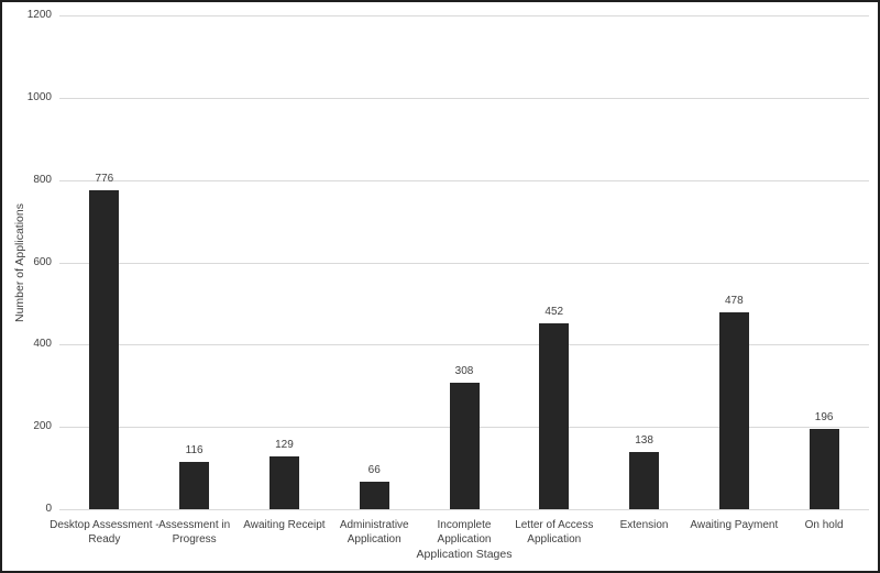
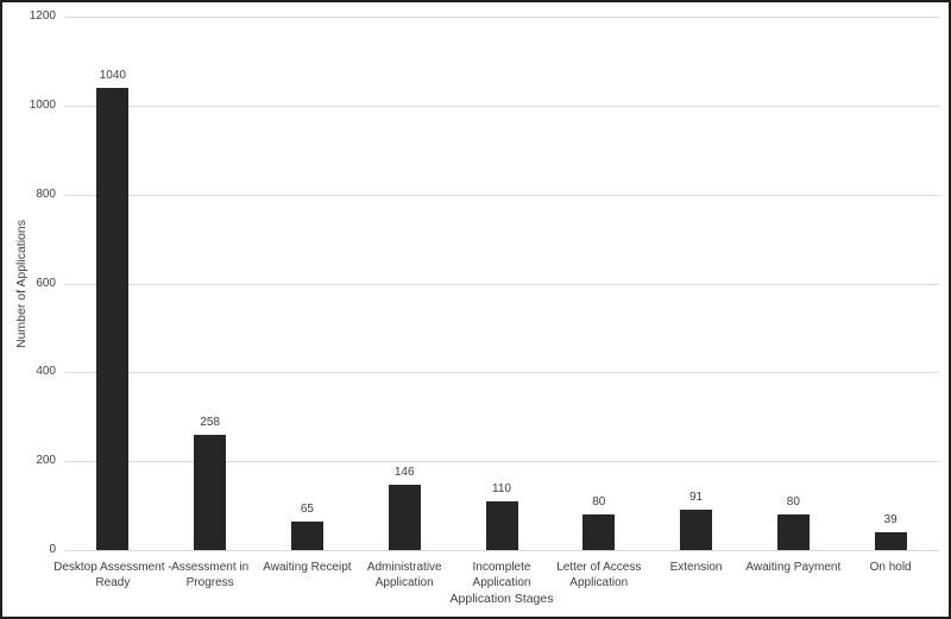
Desktop Assessment - Ready: 776 -> 1040
Assessment in Progress: 116 -> 258
Awaiting Receipt: 129 -> 65
Administrative Application: 66 -> 146
Incomplete Application: 308 -> 110
Letter of Access Application: 452 -> 80
Extension: 138 -> 91
Awaiting Payment: 478 -> 80
On hold: 196 -> 39
